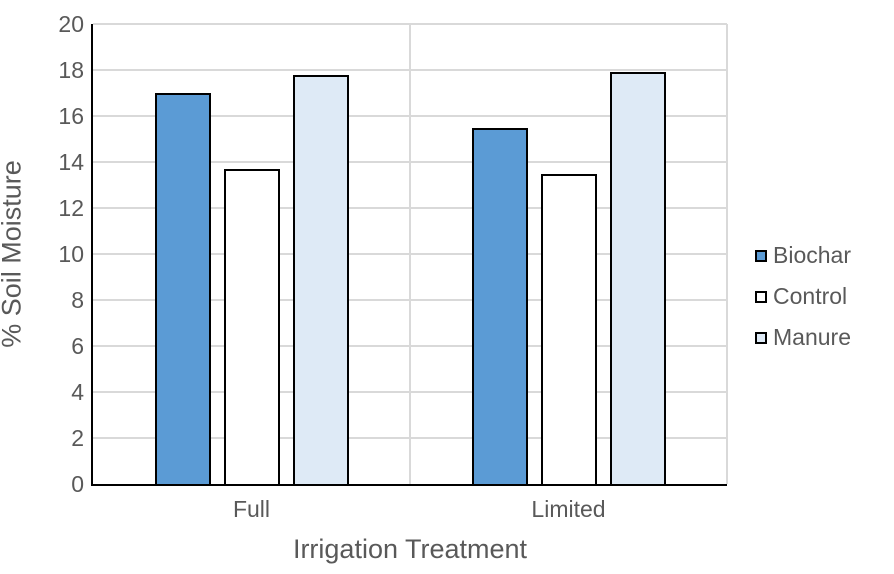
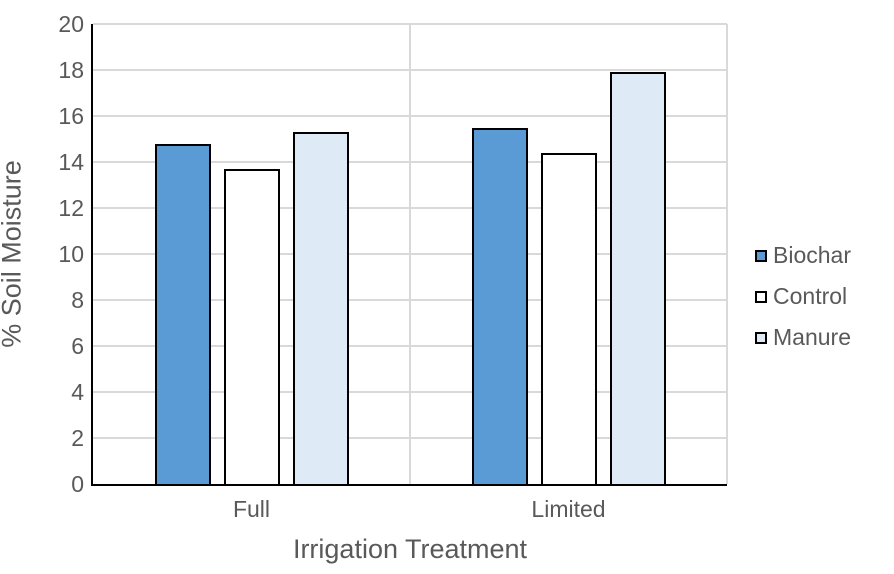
Biochar/Full: 17.0 -> 14.8
Manure/Full: 17.8 -> 15.3
Control/Limited: 13.5 -> 14.4
